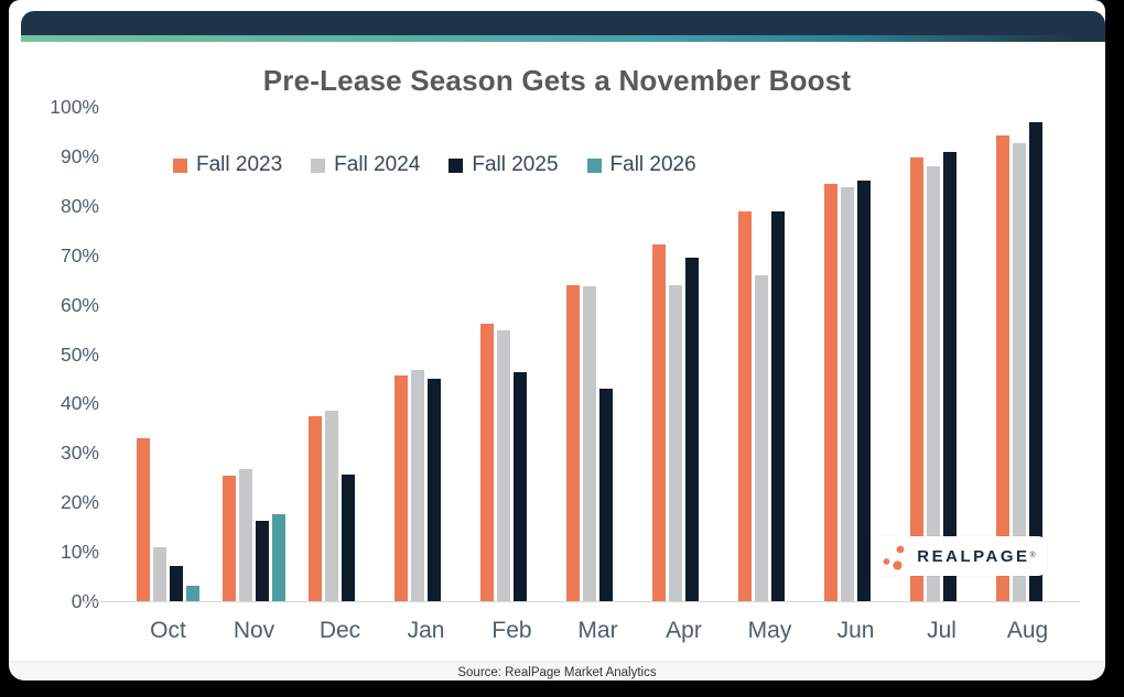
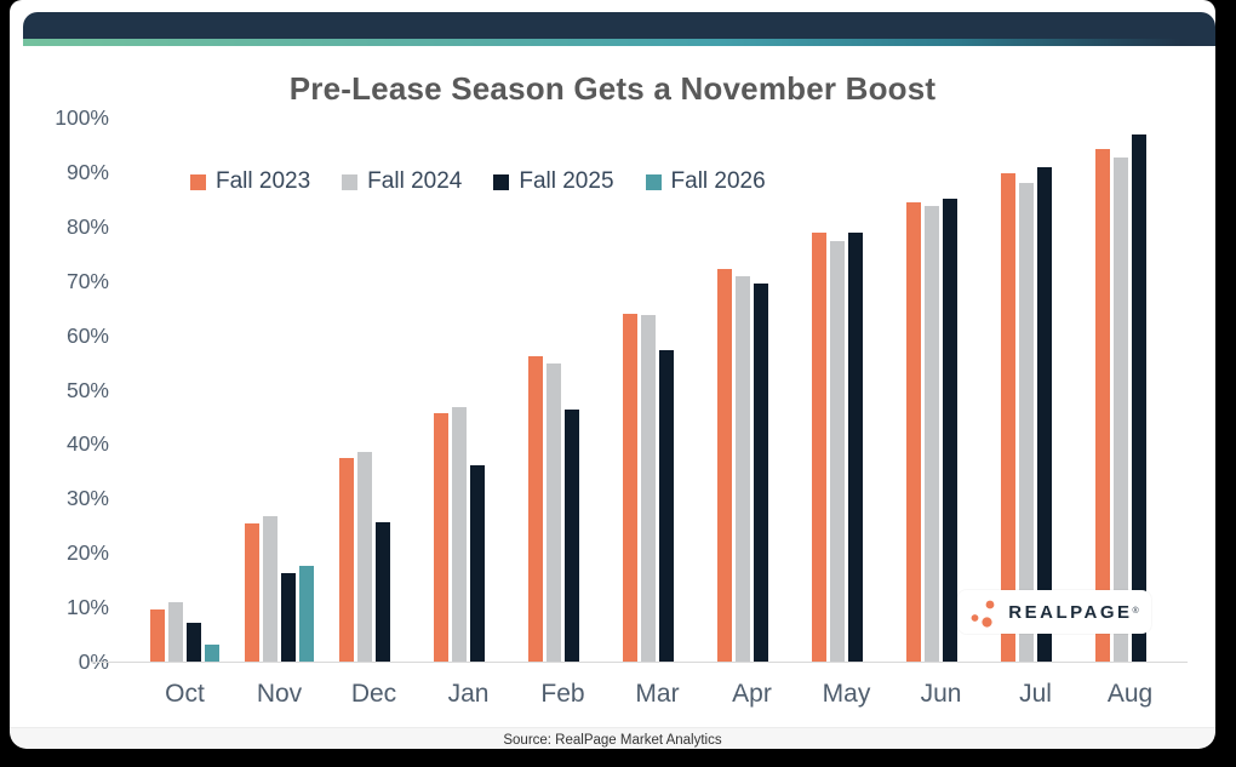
Fall 2023/Oct: 33% -> 10%
Fall 2025/Jan: 45% -> 36%
Fall 2025/Mar: 43% -> 57%
Fall 2024/Apr: 64% -> 71%
Fall 2024/May: 66% -> 77%
